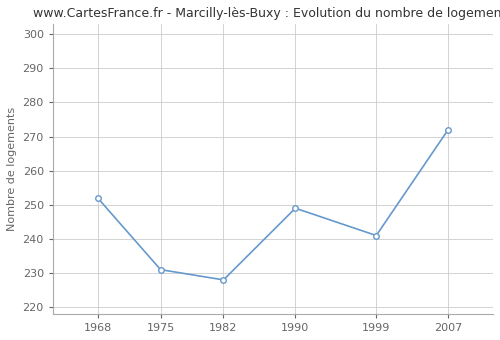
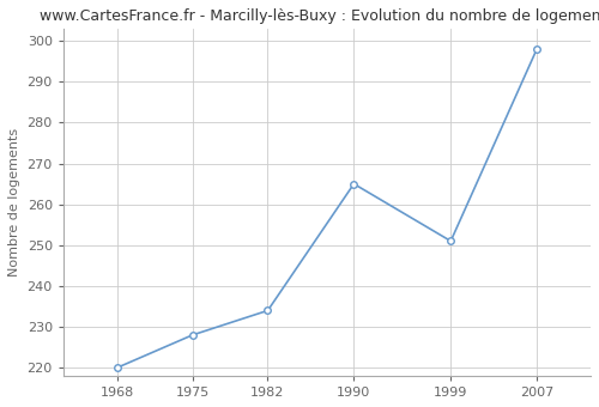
1968: 252 -> 220
1975: 231 -> 228
1982: 228 -> 234
1990: 249 -> 265
1999: 241 -> 251
2007: 272 -> 298
